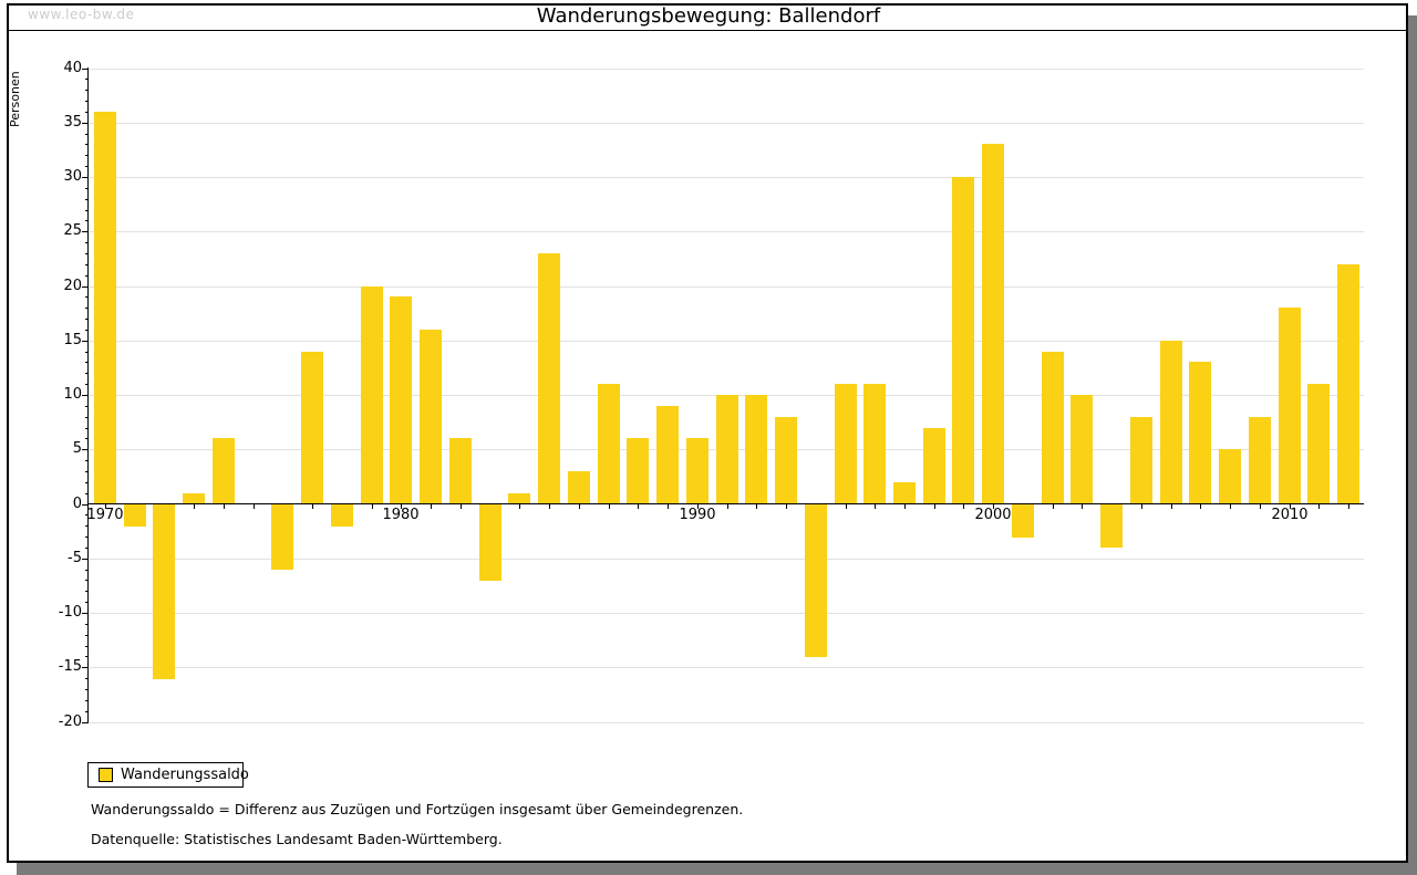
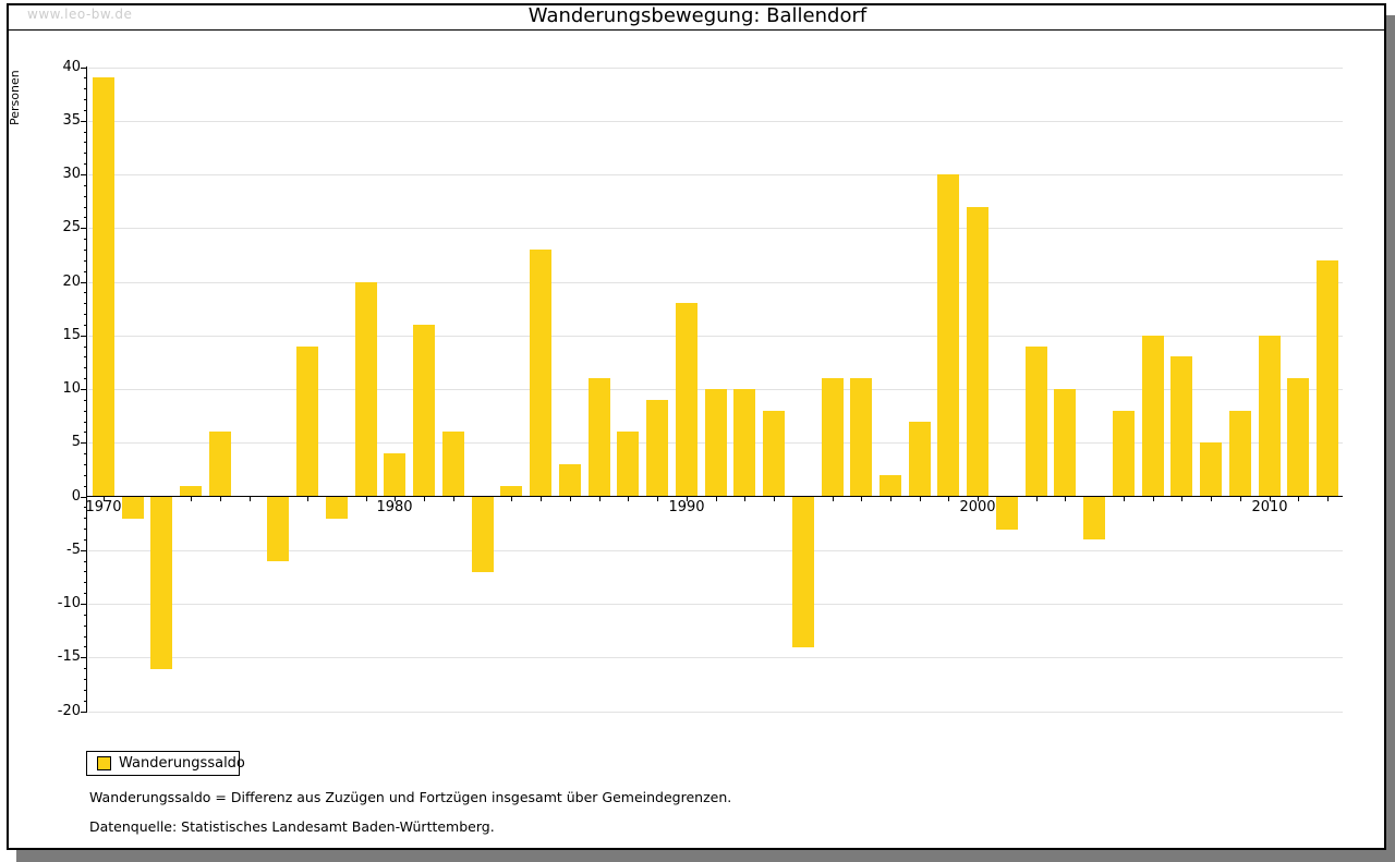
1970: 36 -> 39
1980: 19 -> 4
1990: 6 -> 18
2000: 33 -> 27
2010: 18 -> 15
